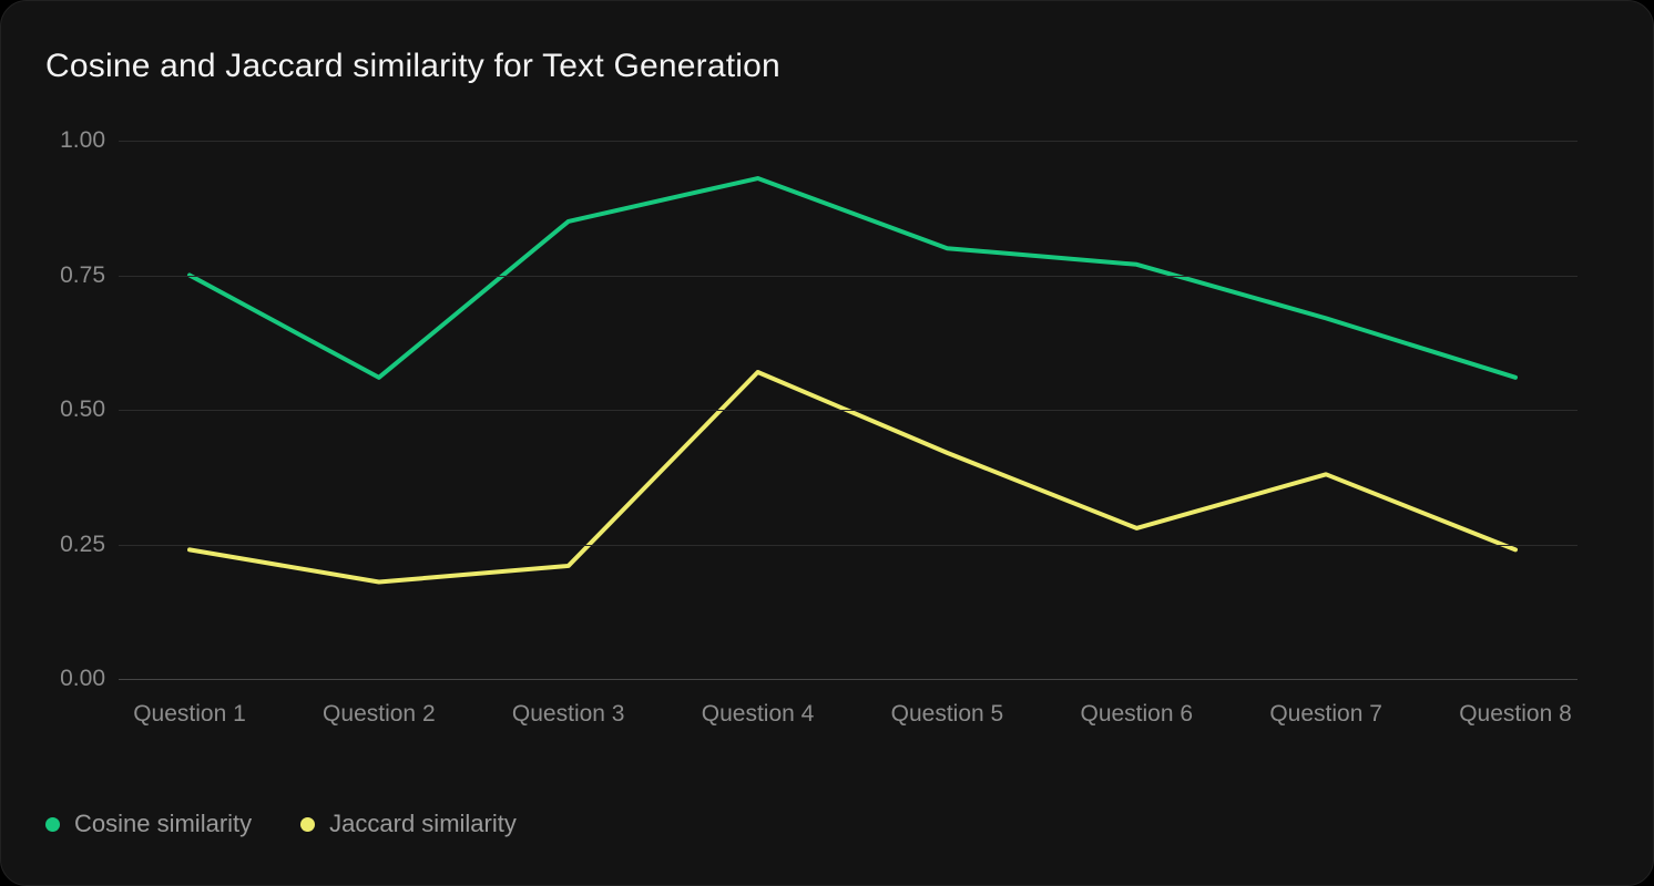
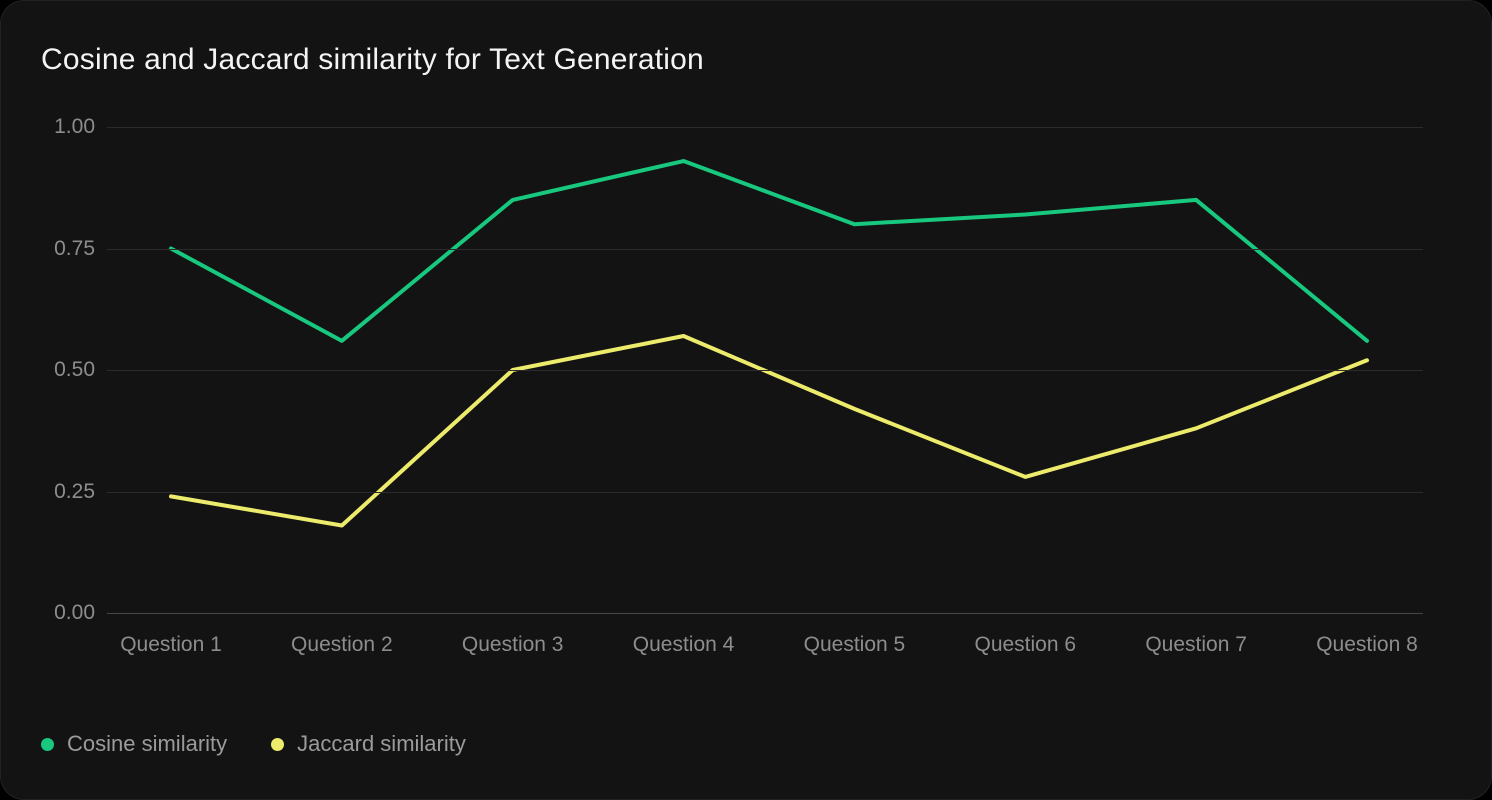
Jaccard similarity/Question 3: 0.21 -> 0.50
Cosine similarity/Question 6: 0.77 -> 0.82
Cosine similarity/Question 7: 0.67 -> 0.85
Jaccard similarity/Question 8: 0.24 -> 0.52
